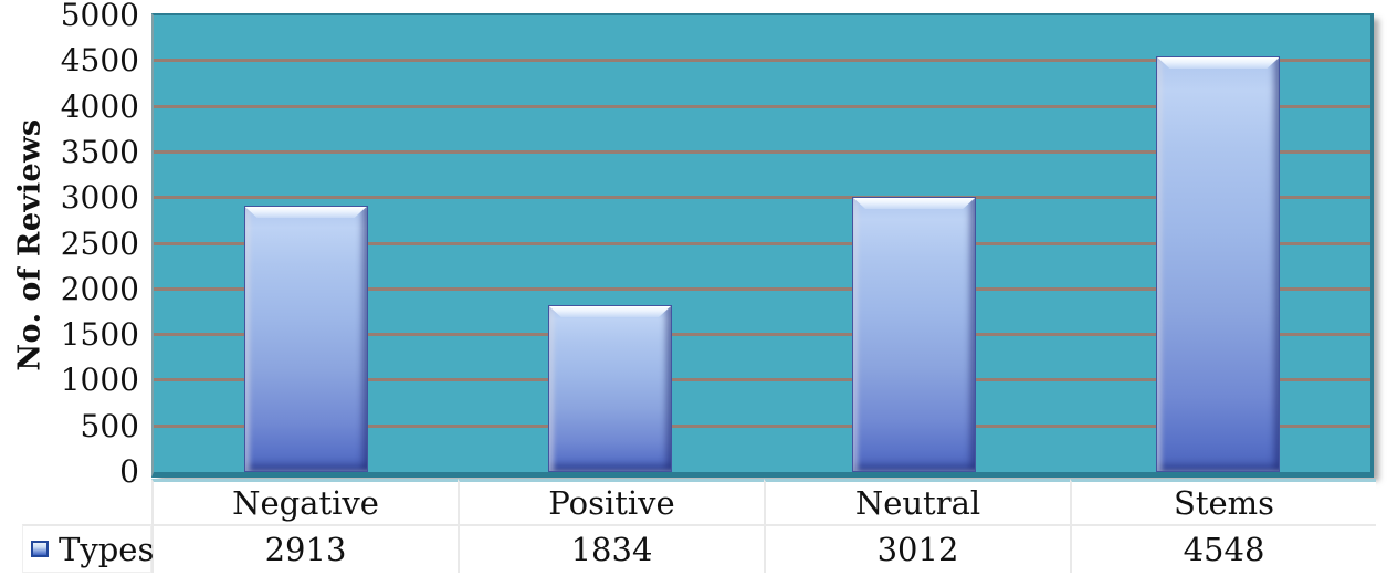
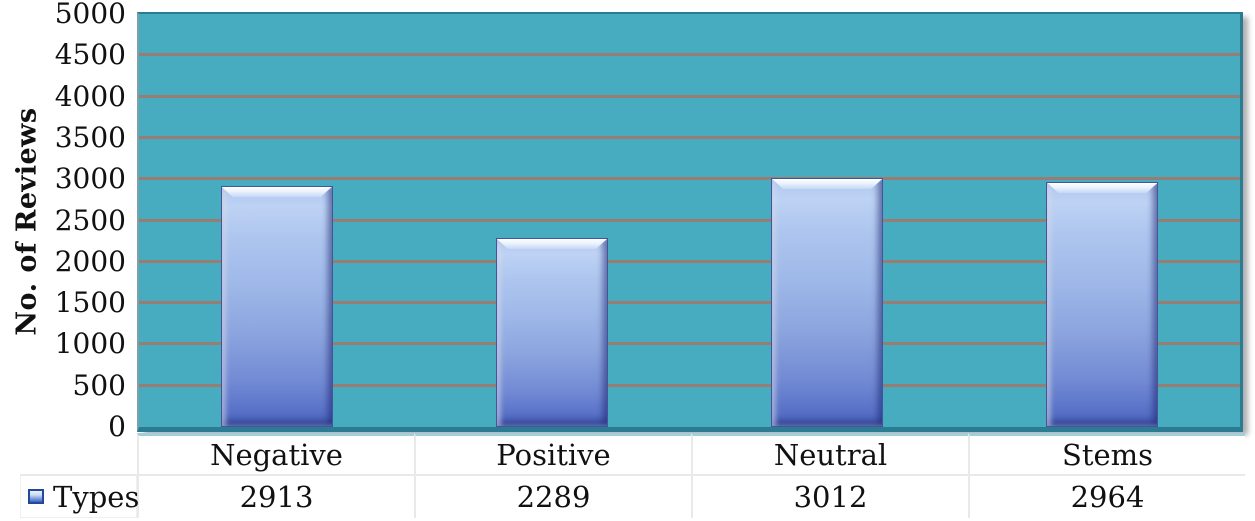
Positive: 1834 -> 2289
Stems: 4548 -> 2964
